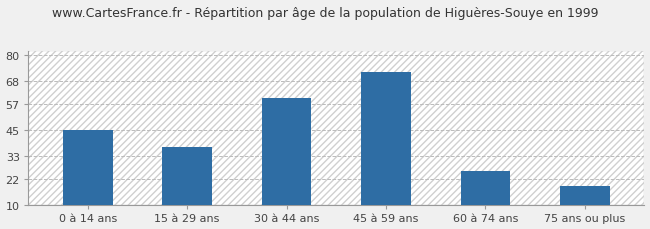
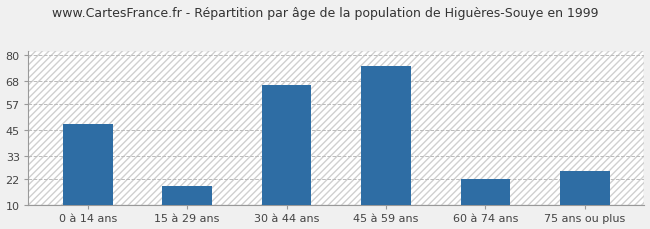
0 à 14 ans: 45 -> 48
15 à 29 ans: 37 -> 19
30 à 44 ans: 60 -> 66
45 à 59 ans: 72 -> 75
60 à 74 ans: 26 -> 22
75 ans ou plus: 19 -> 26
